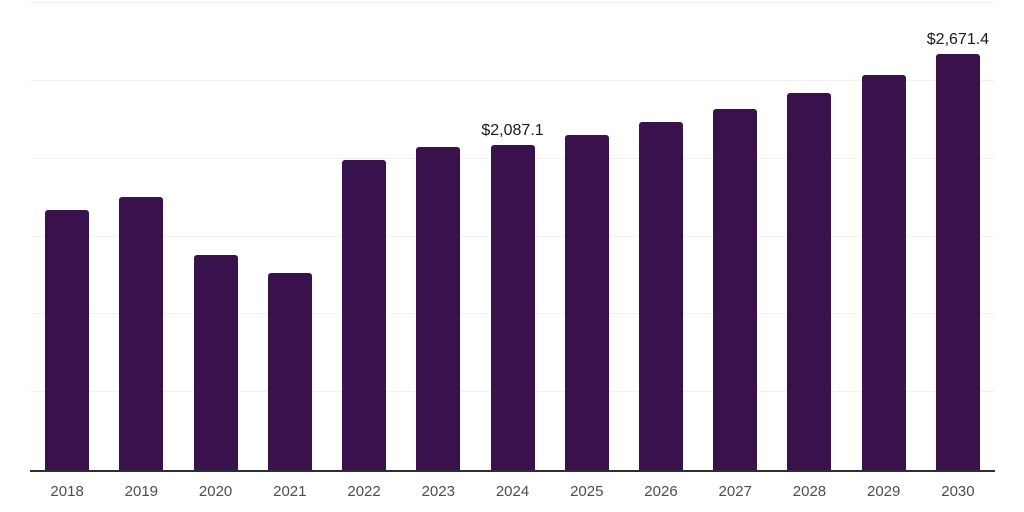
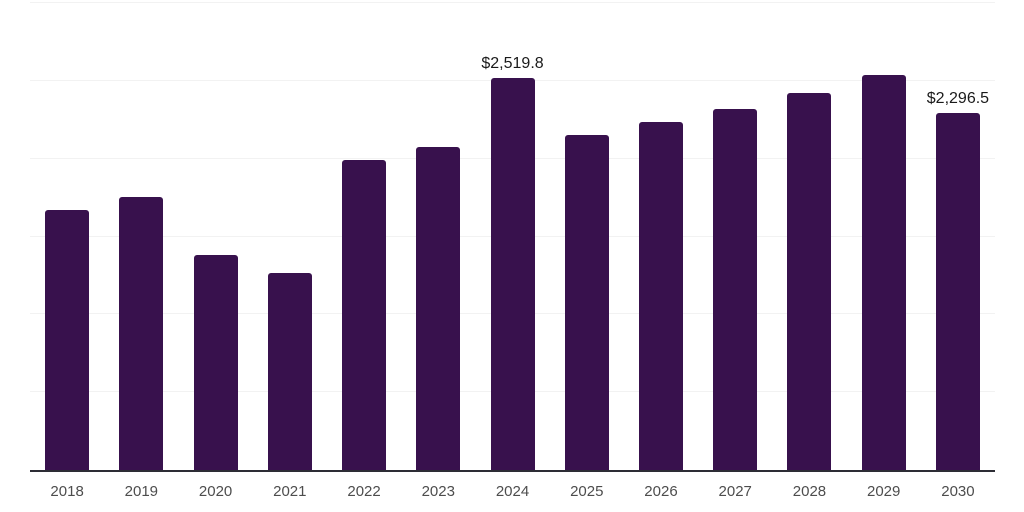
2024: $2,087.1 -> $2,519.8
2030: $2,671.4 -> $2,296.5
